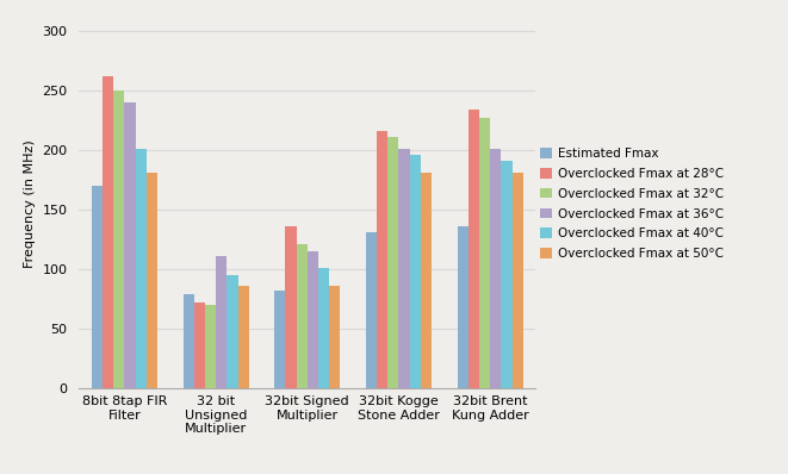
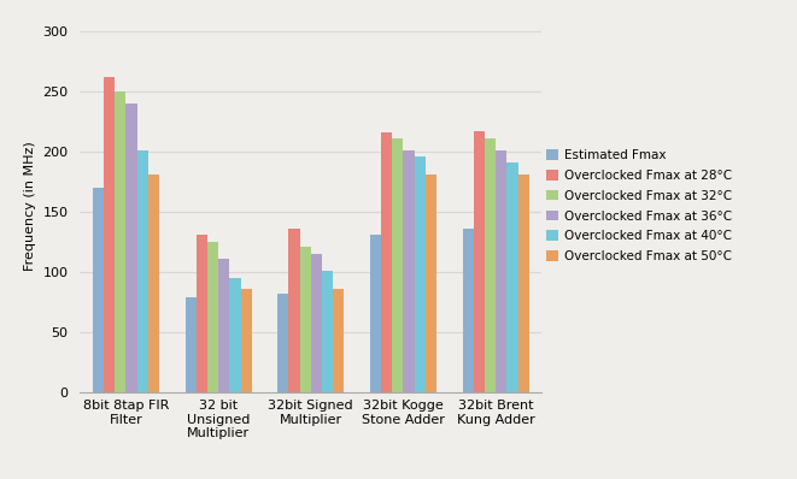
Overclocked Fmax at 28°C/32 bit Unsigned Multiplier: 72 -> 131
Overclocked Fmax at 32°C/32 bit Unsigned Multiplier: 70 -> 125
Overclocked Fmax at 28°C/32bit Brent Kung Adder: 234 -> 217
Overclocked Fmax at 32°C/32bit Brent Kung Adder: 227 -> 211
